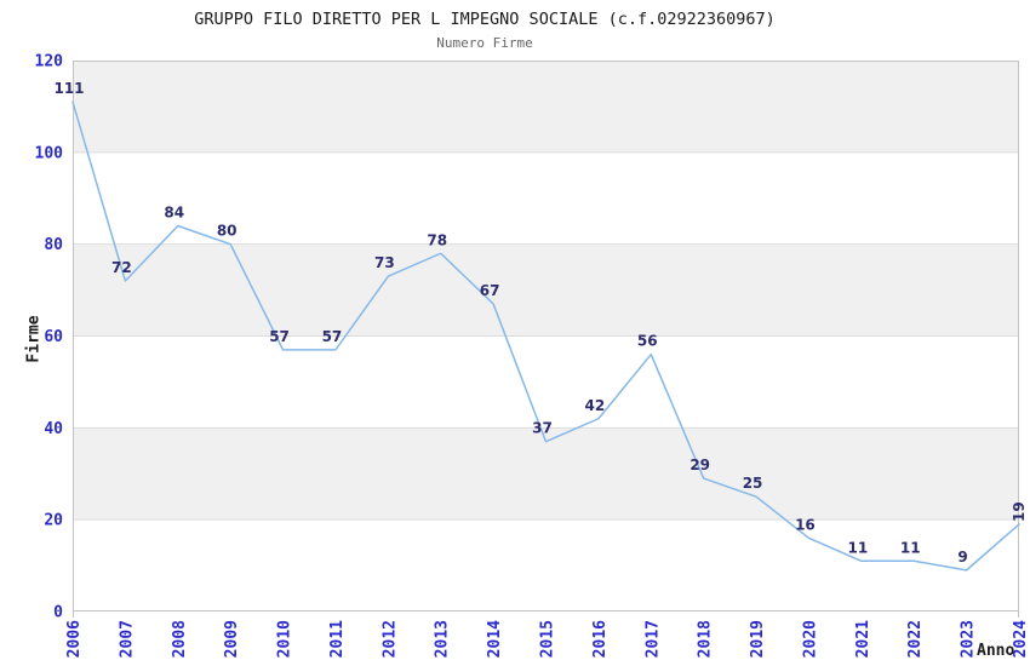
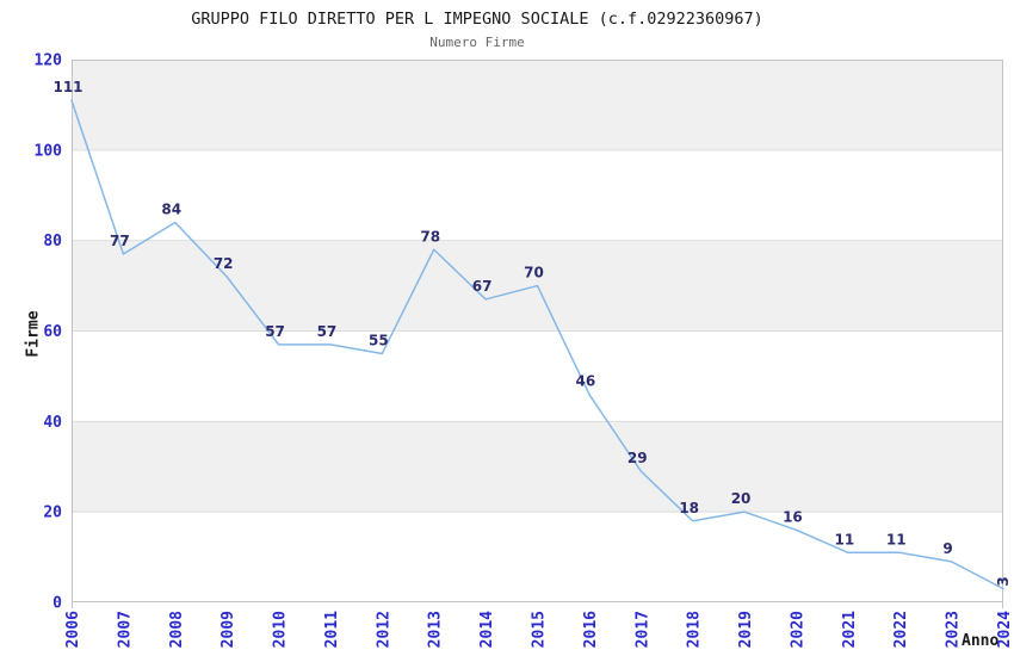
2007: 72 -> 77
2009: 80 -> 72
2012: 73 -> 55
2015: 37 -> 70
2016: 42 -> 46
2017: 56 -> 29
2018: 29 -> 18
2019: 25 -> 20
2024: 19 -> 3
